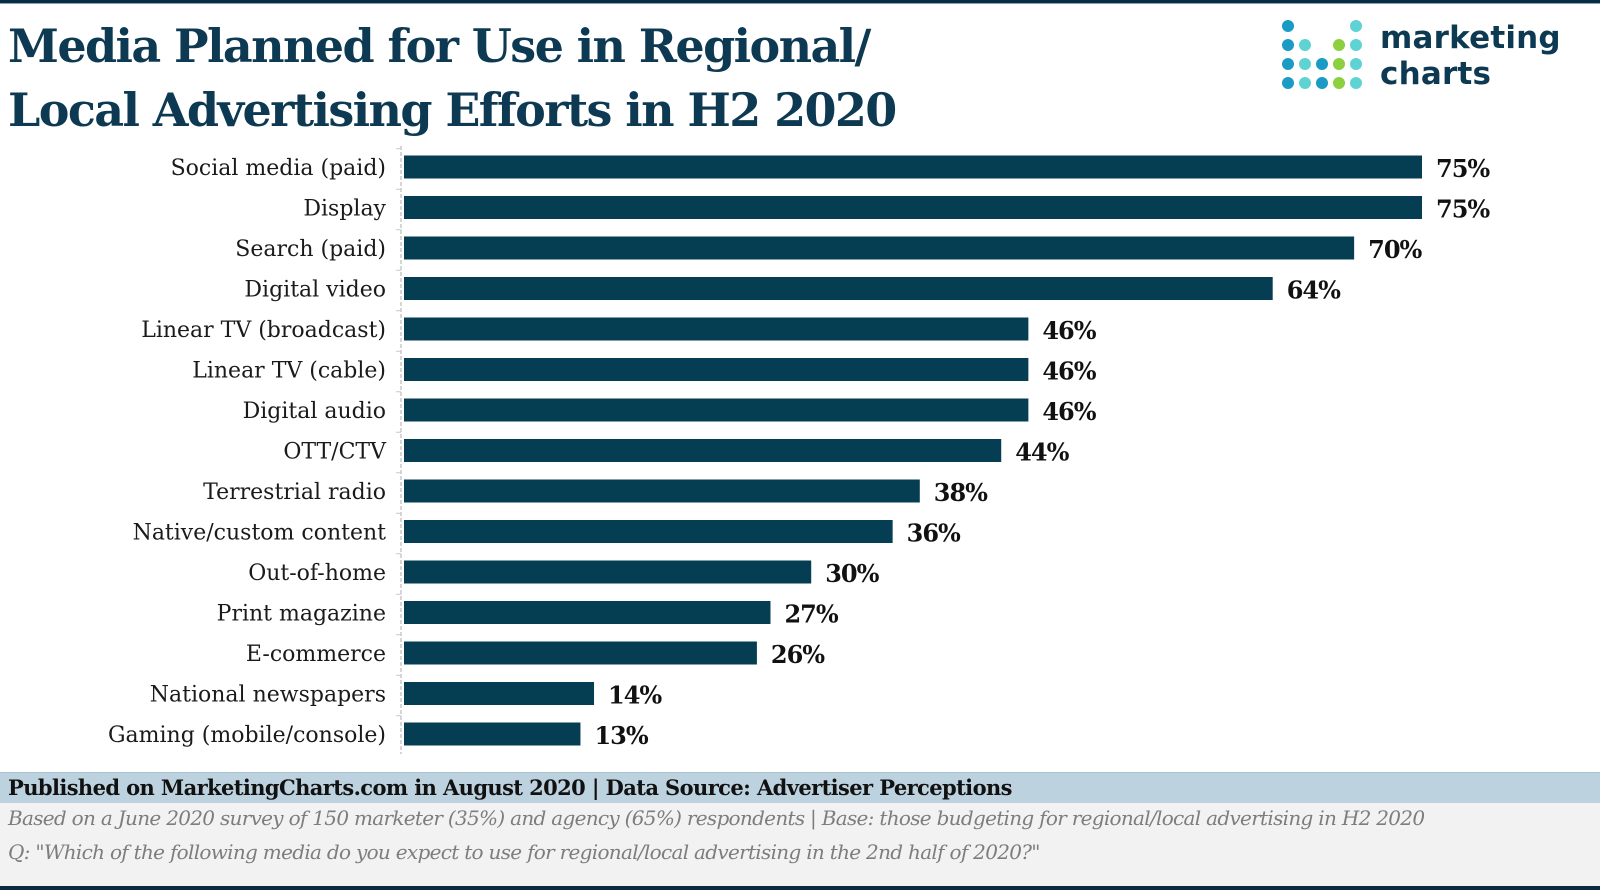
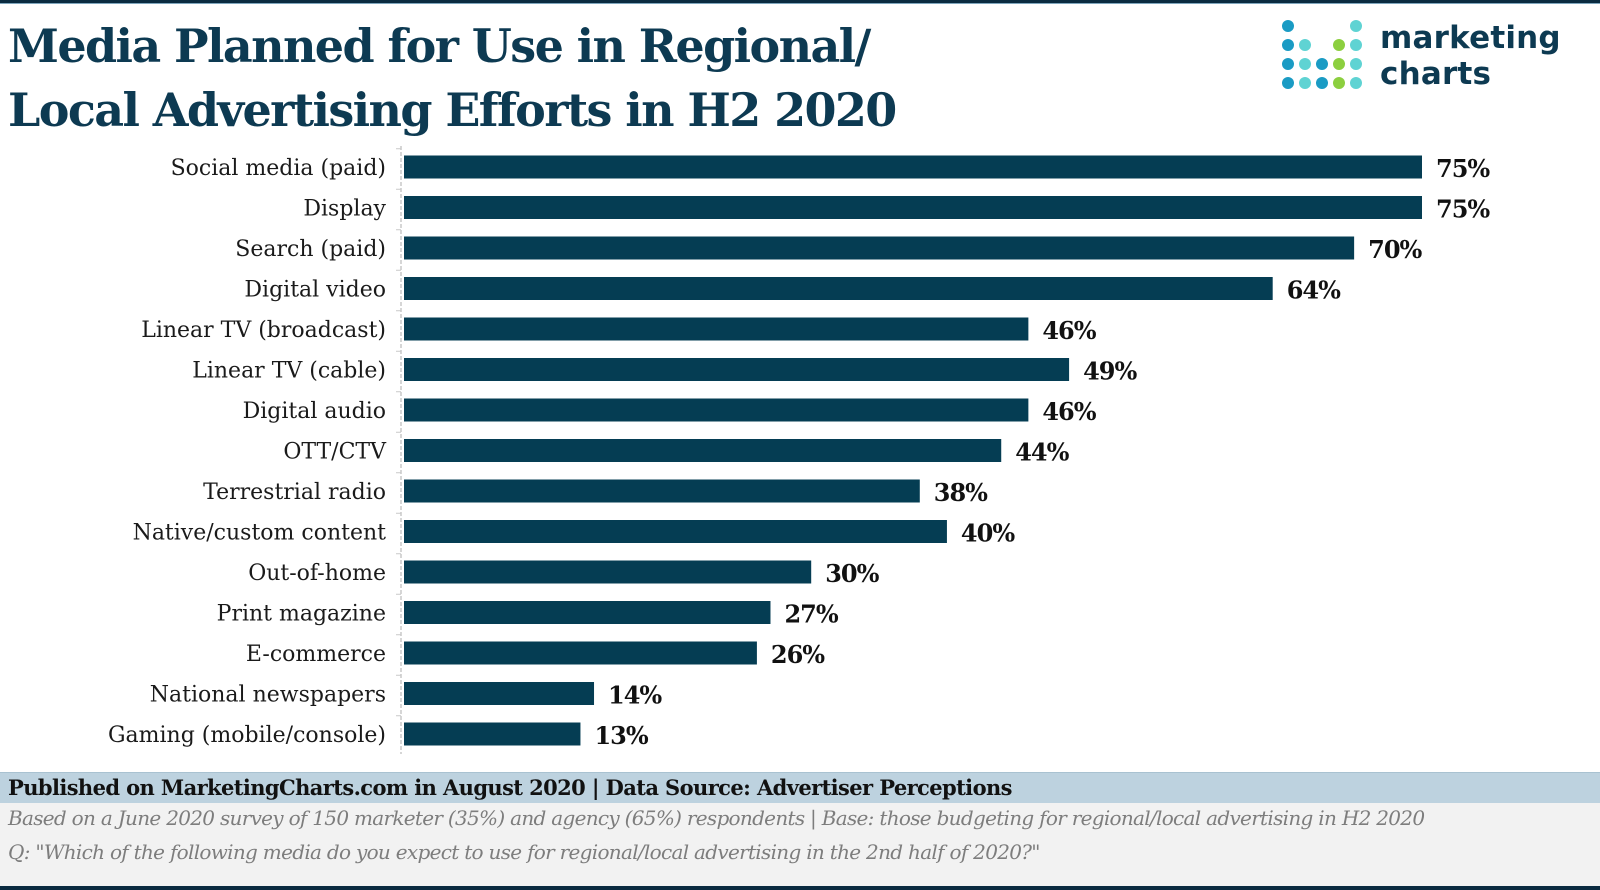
Linear TV (cable): 46% -> 49%
Native/custom content: 36% -> 40%
